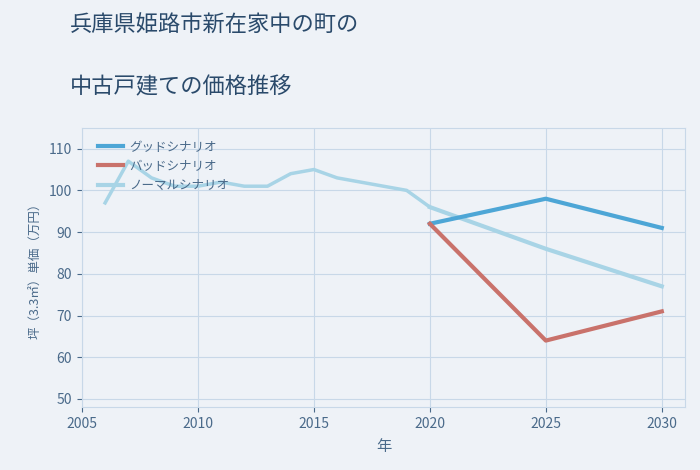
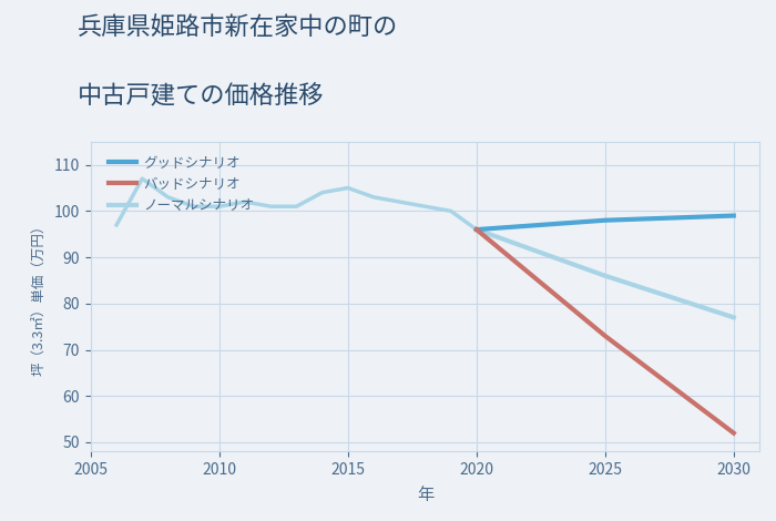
グッドシナリオ/2020: 92 -> 96
バッドシナリオ/2020: 92 -> 96
バッドシナリオ/2025: 64 -> 73
グッドシナリオ/2030: 91 -> 99
バッドシナリオ/2030: 71 -> 52
